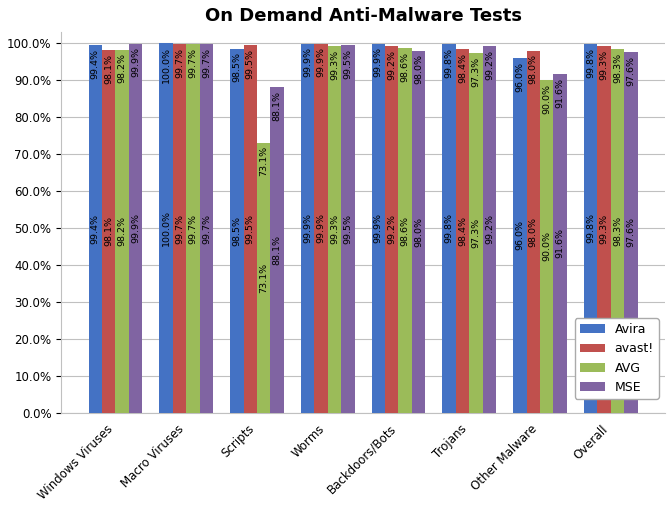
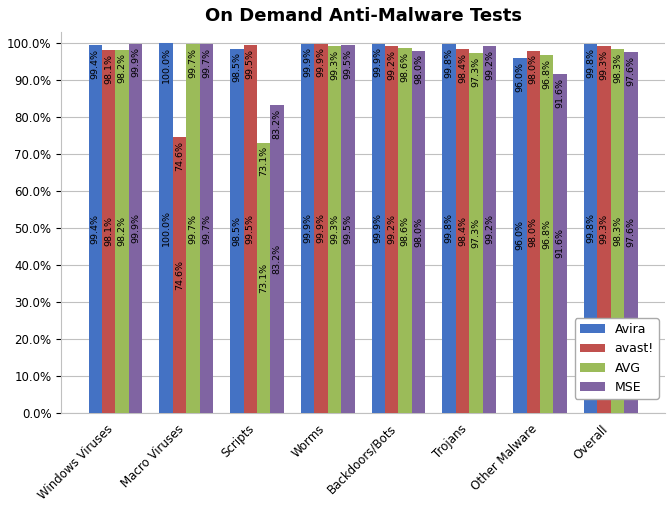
avast!/Macro Viruses: 99.7% -> 74.6%
MSE/Scripts: 88.1% -> 83.2%
AVG/Other Malware: 90.0% -> 96.8%
